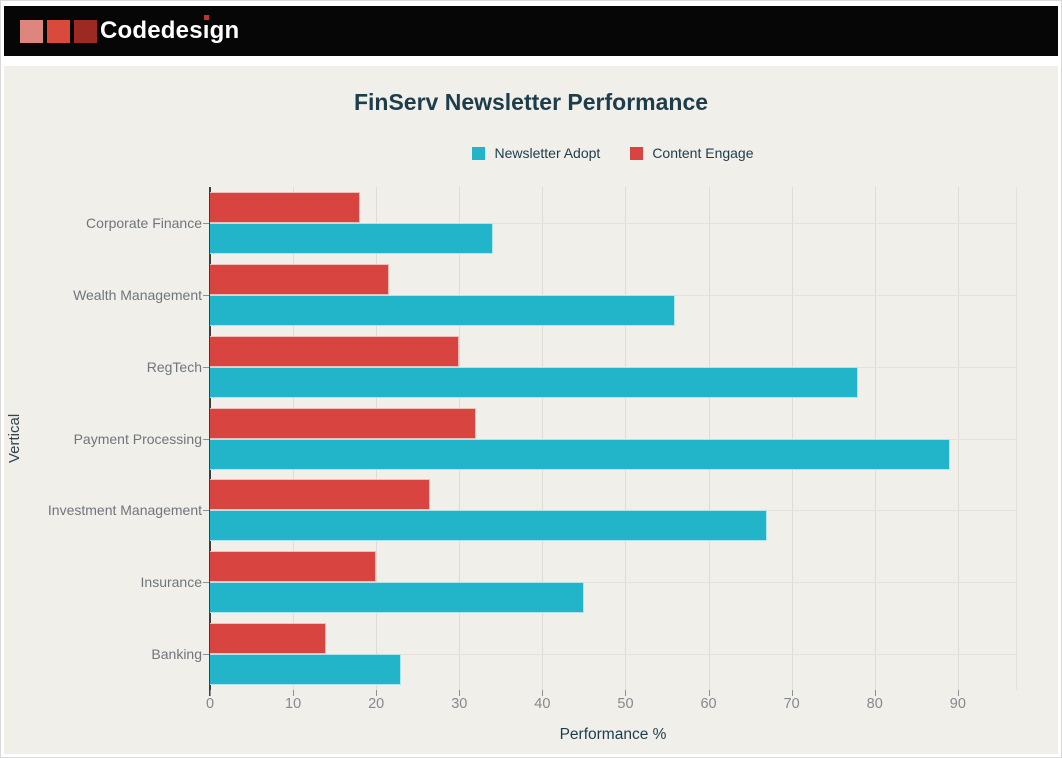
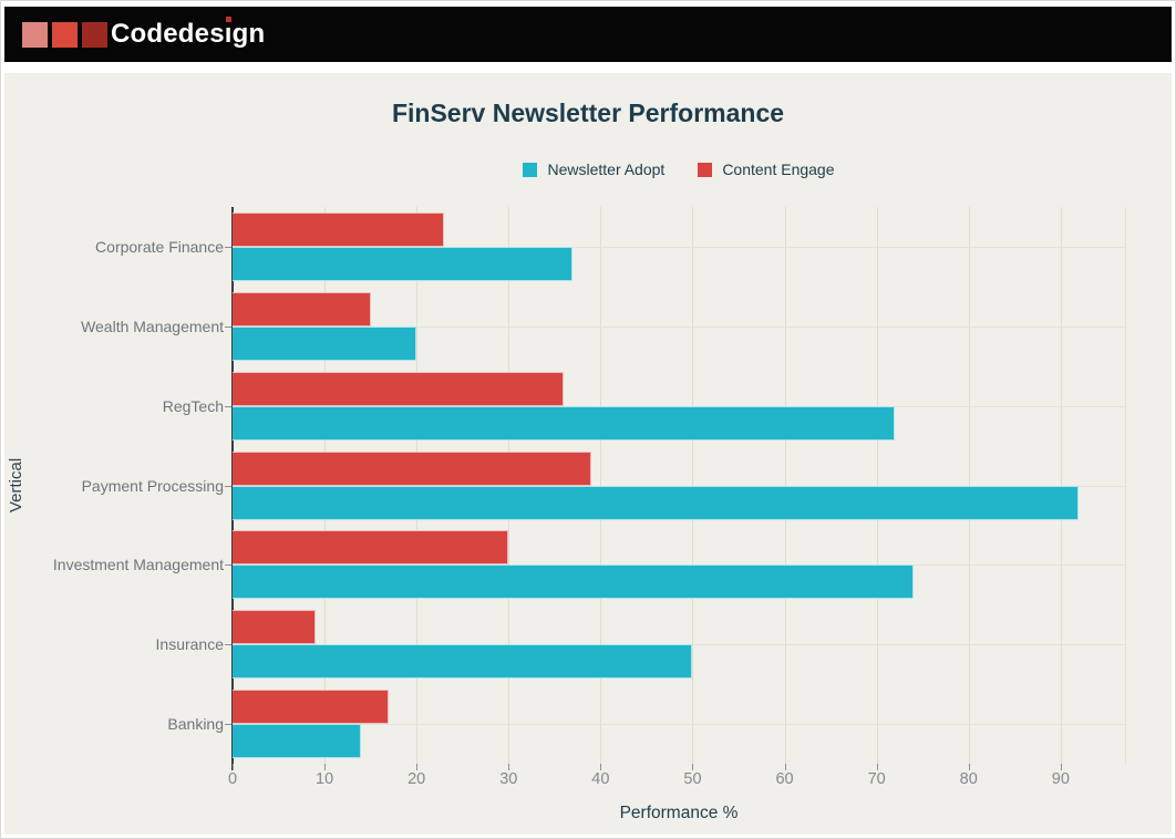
Newsletter Adopt/Corporate Finance: 34 -> 37
Content Engage/Corporate Finance: 18 -> 23
Newsletter Adopt/Wealth Management: 56 -> 20
Content Engage/Wealth Management: 22 -> 15
Newsletter Adopt/RegTech: 78 -> 72
Content Engage/RegTech: 30 -> 36
Newsletter Adopt/Payment Processing: 89 -> 92
Content Engage/Payment Processing: 32 -> 39
Newsletter Adopt/Investment Management: 67 -> 74
Content Engage/Investment Management: 26 -> 30
Newsletter Adopt/Insurance: 45 -> 50
Content Engage/Insurance: 20 -> 9
Newsletter Adopt/Banking: 23 -> 14
Content Engage/Banking: 14 -> 17
